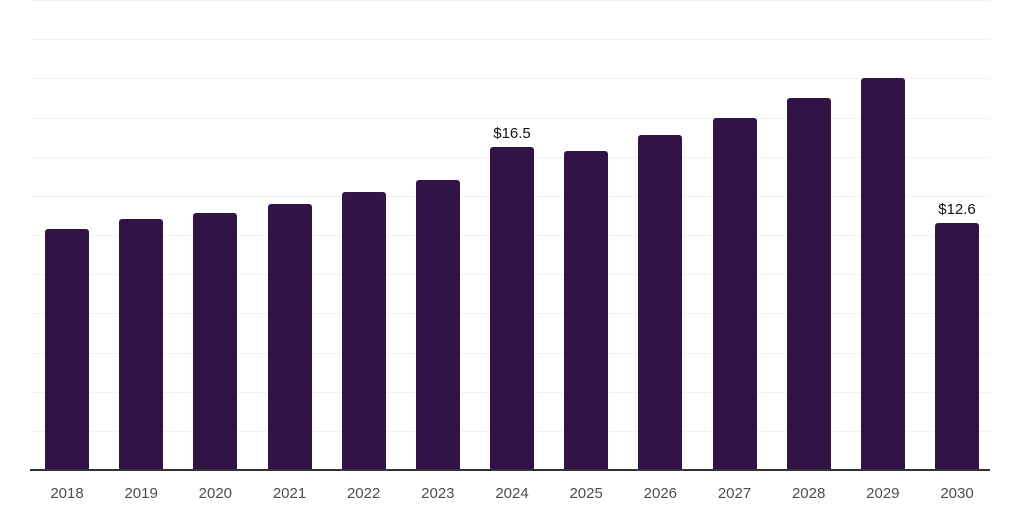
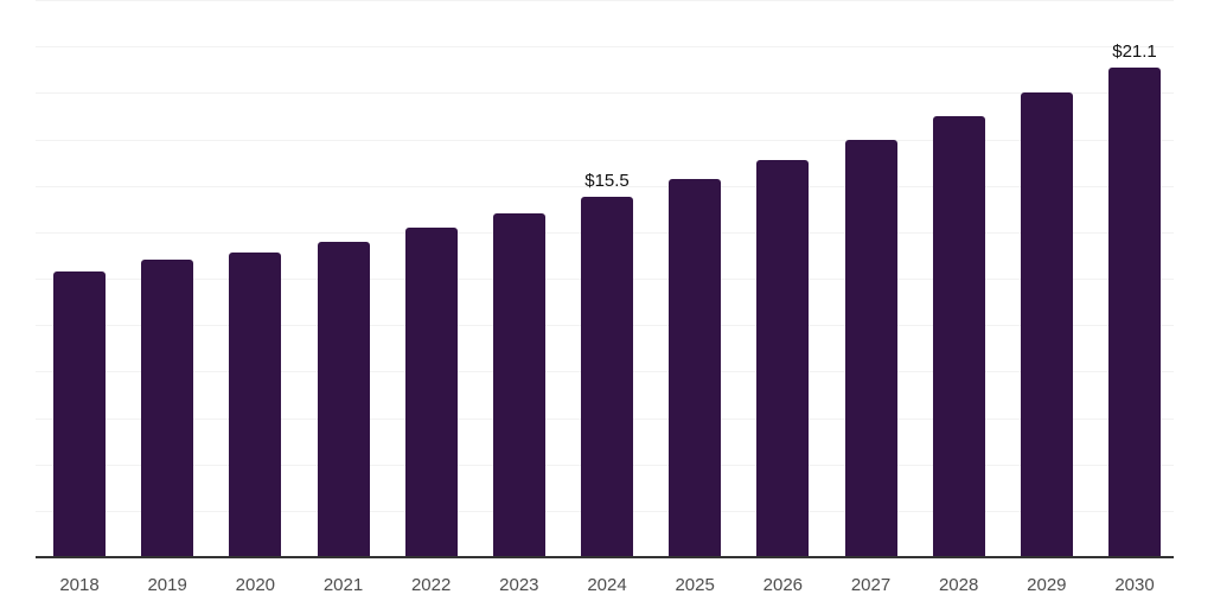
2024: $16.5 -> $15.5
2030: $12.6 -> $21.1
